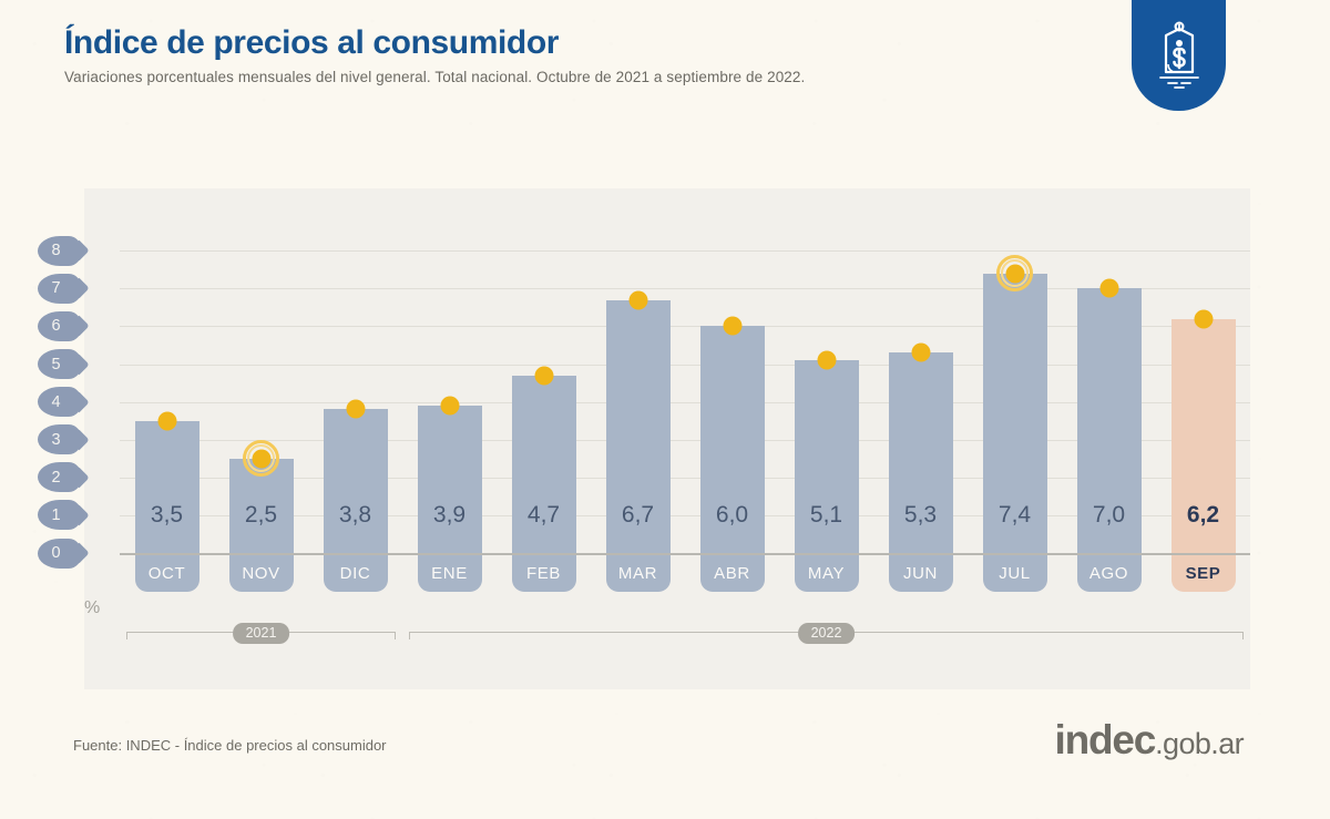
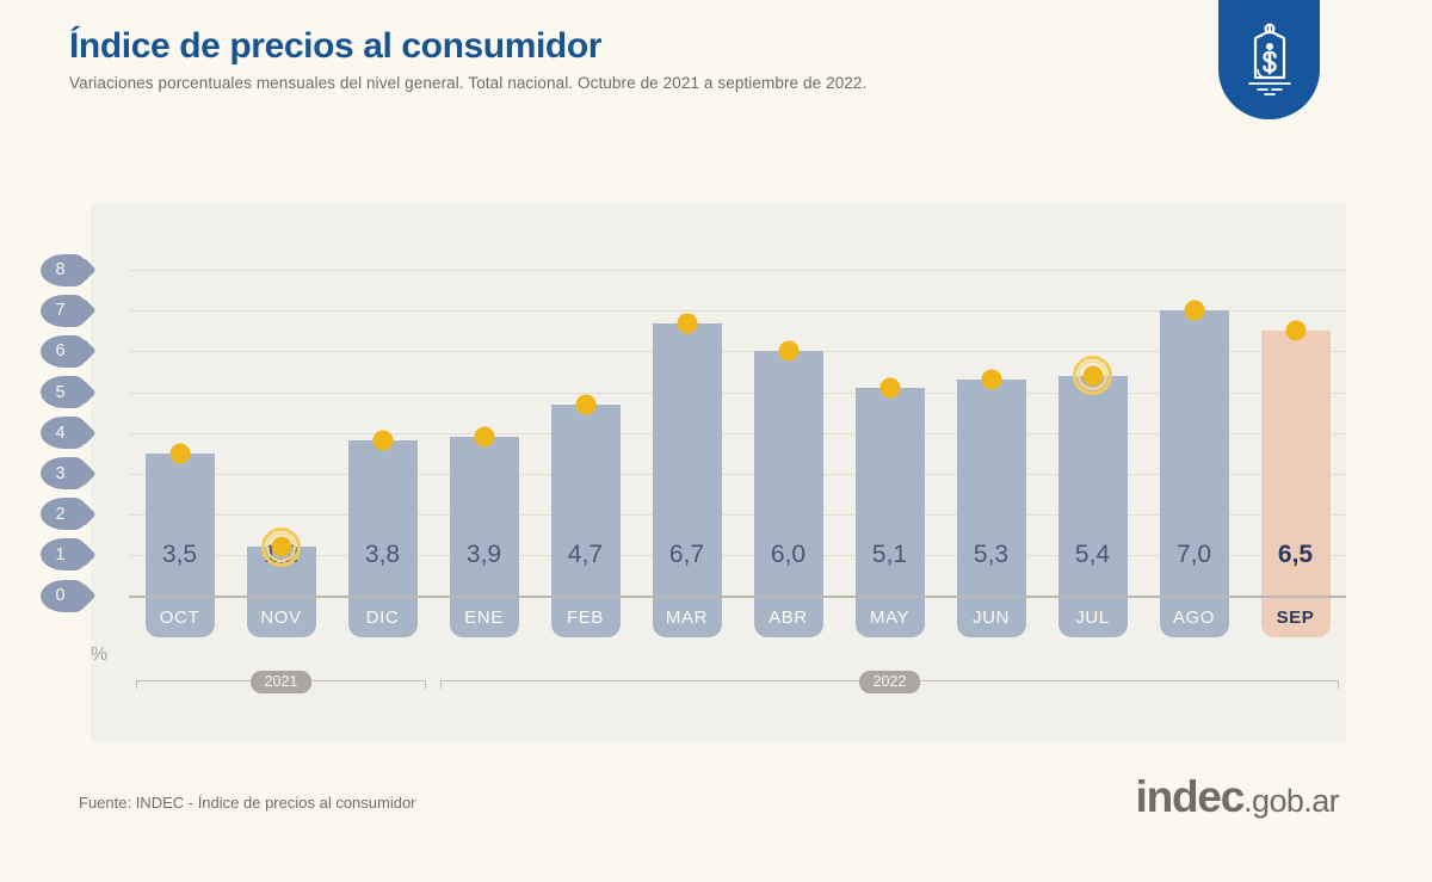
NOV: 2,5 -> 1,2
JUL: 7,4 -> 5,4
SEP: 6,2 -> 6,5
